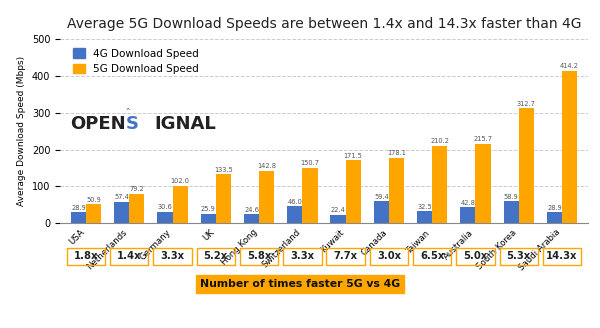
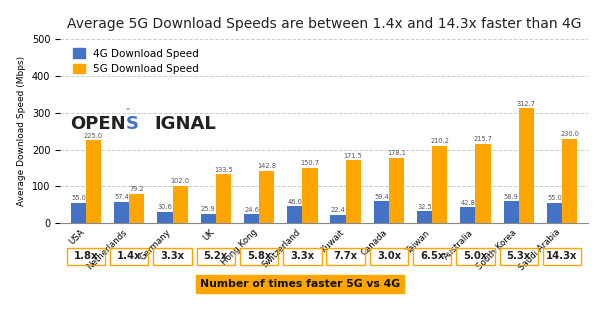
4G Download Speed/USA: 29 -> 55
5G Download Speed/USA: 51 -> 225
4G Download Speed/Saudi Arabia: 29 -> 55
5G Download Speed/Saudi Arabia: 414 -> 230
